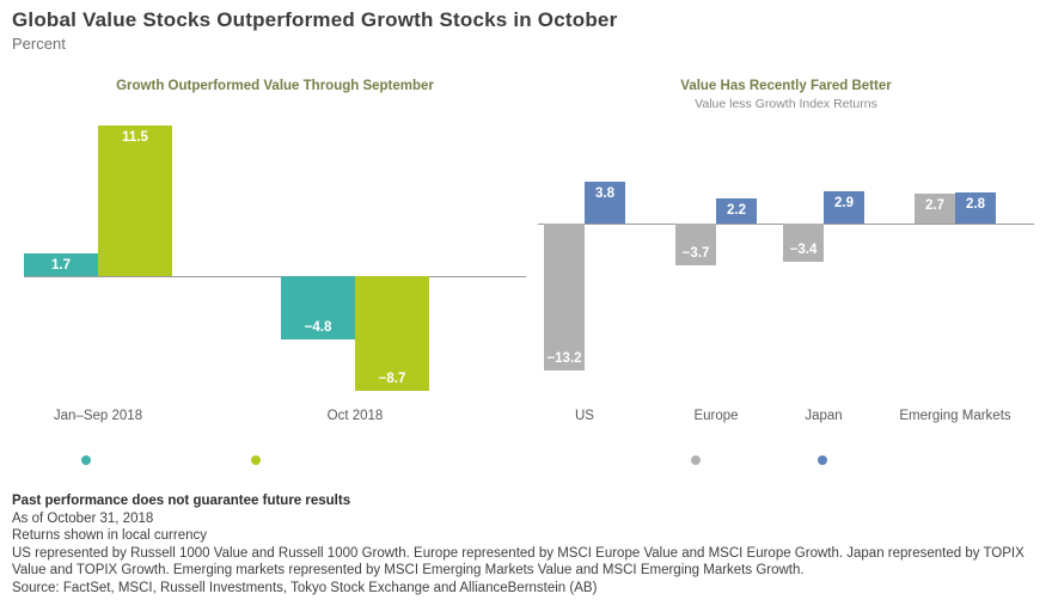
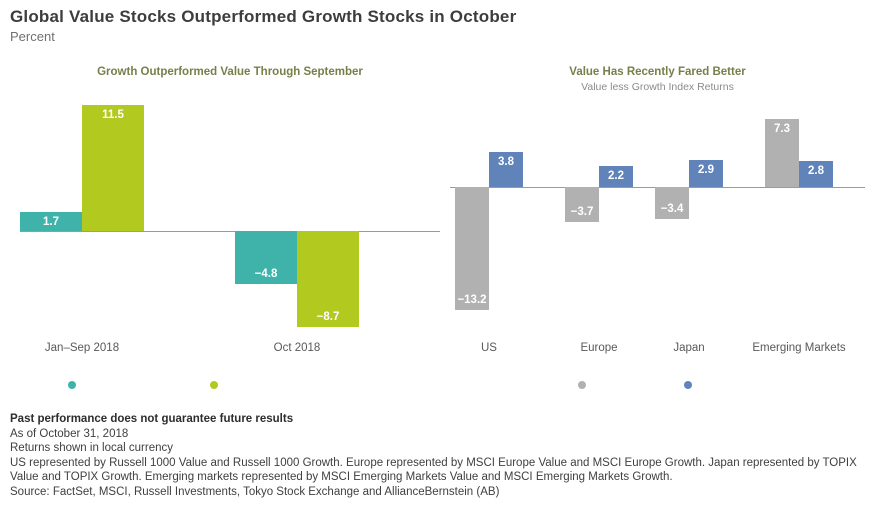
Value Has Recently Fared Better/Jan–Sep 2018/Emerging Markets: 2.7 -> 7.3
